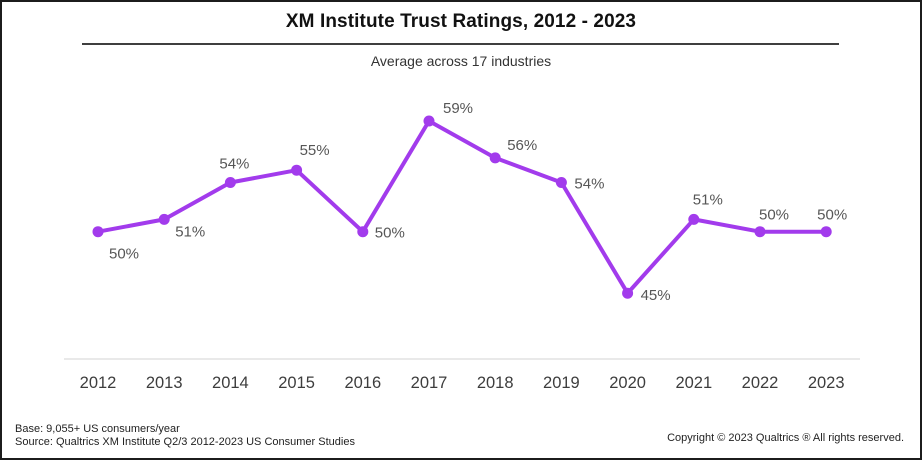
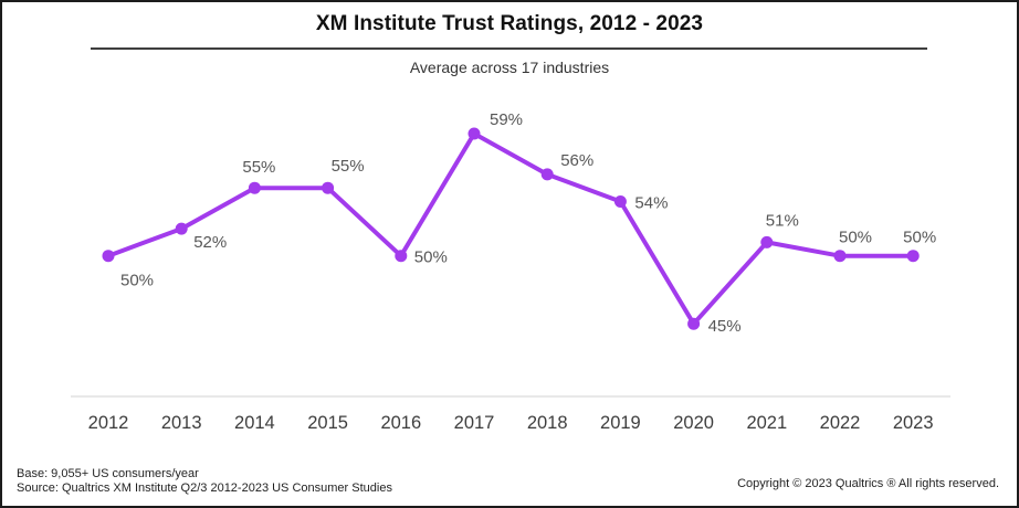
2013: 51% -> 52%
2014: 54% -> 55%
